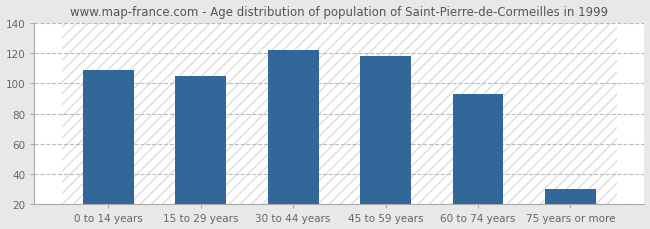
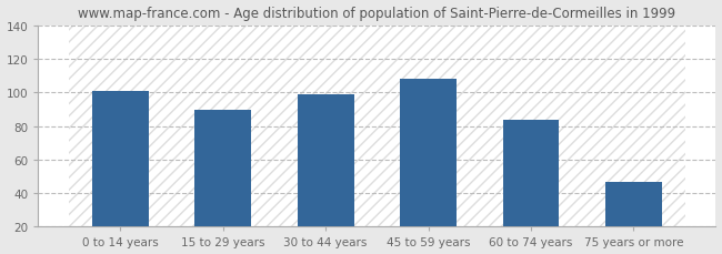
0 to 14 years: 109 -> 101
15 to 29 years: 105 -> 90
30 to 44 years: 122 -> 99
45 to 59 years: 118 -> 108
60 to 74 years: 93 -> 84
75 years or more: 30 -> 47
